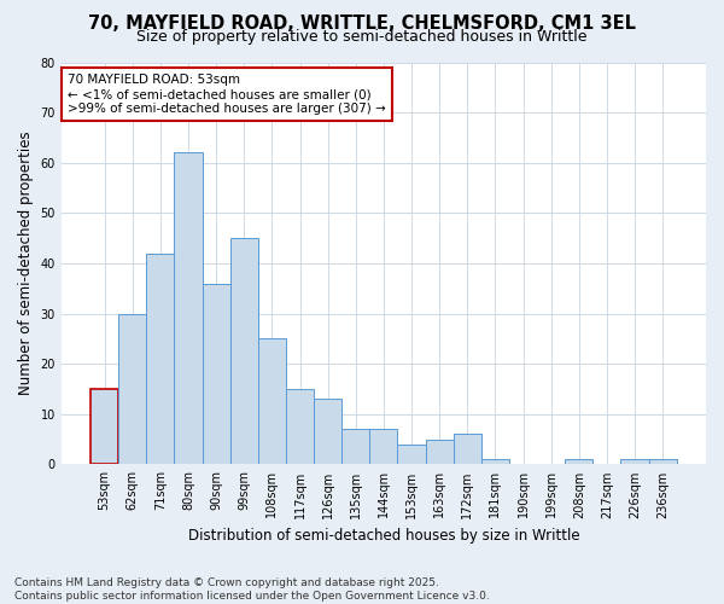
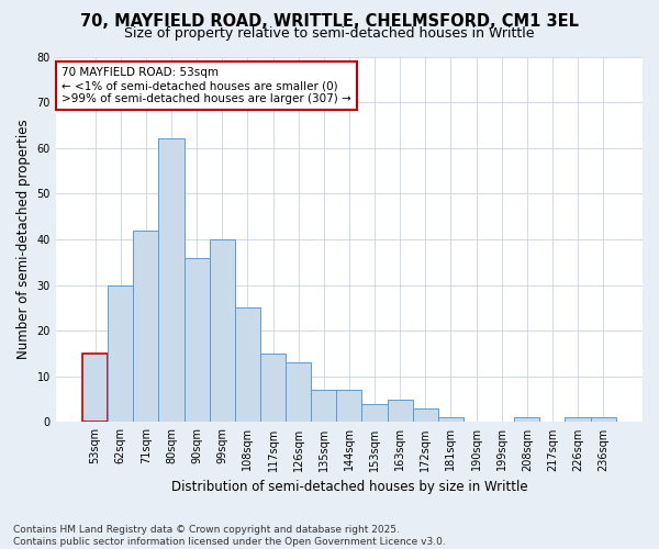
99sqm: 45 -> 40
172sqm: 6 -> 3
